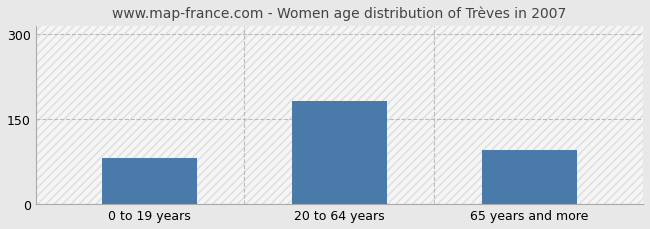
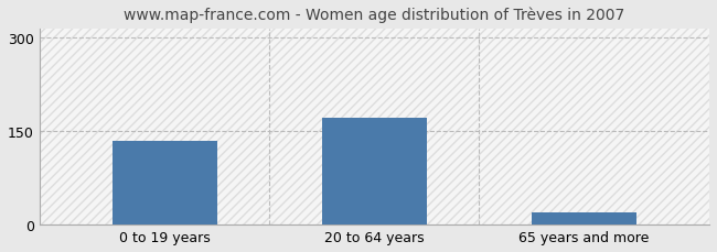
0 to 19 years: 82 -> 135
20 to 64 years: 182 -> 172
65 years and more: 96 -> 20
